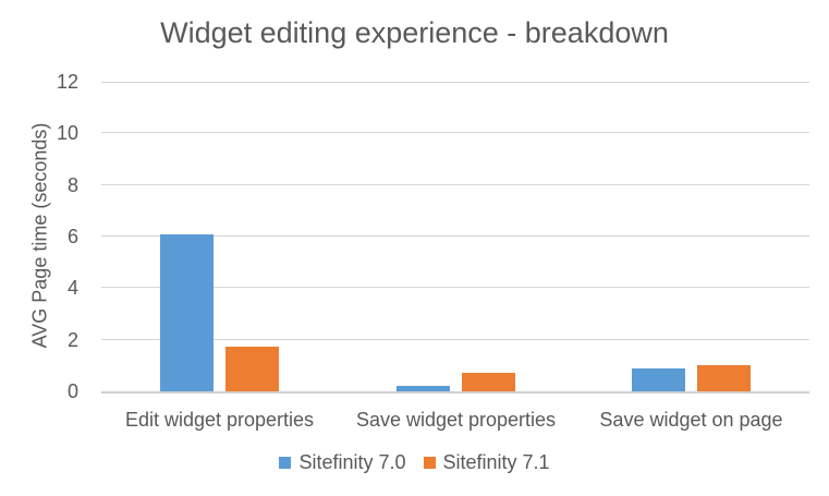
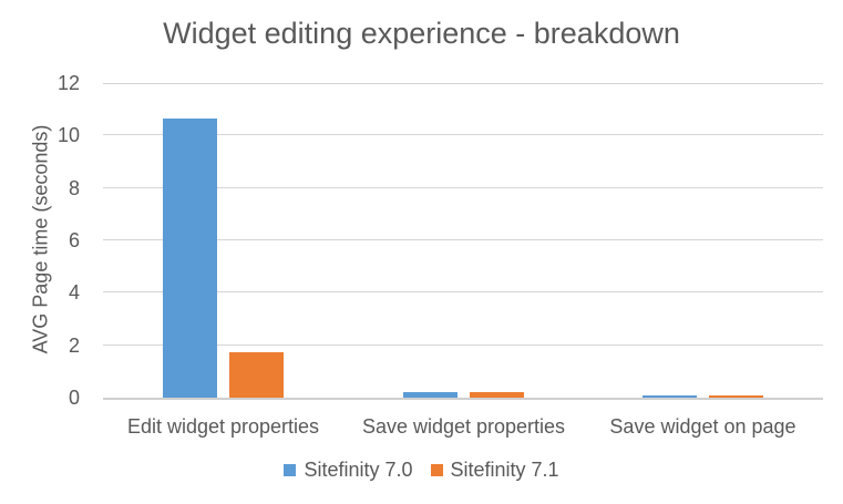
Sitefinity 7.0/Edit widget properties: 6.1 -> 10.7
Sitefinity 7.1/Save widget properties: 0.7 -> 0.2
Sitefinity 7.0/Save widget on page: 0.9 -> 0.1
Sitefinity 7.1/Save widget on page: 1.0 -> 0.1
